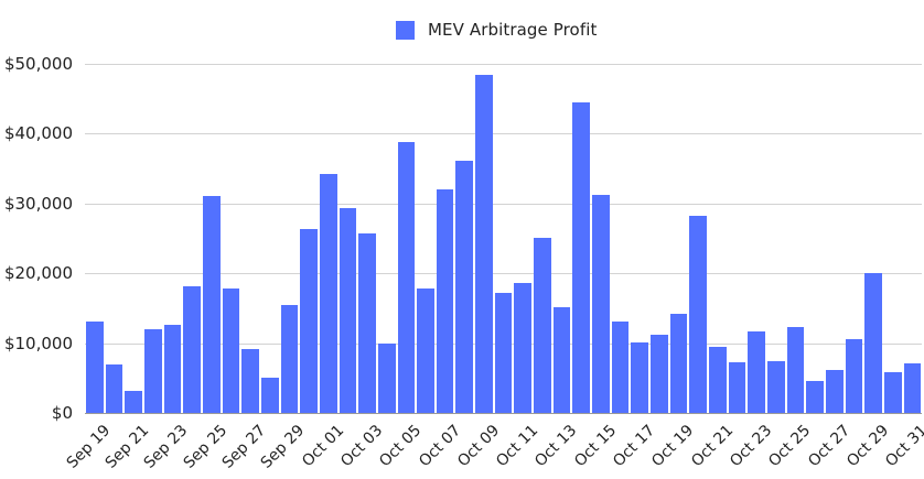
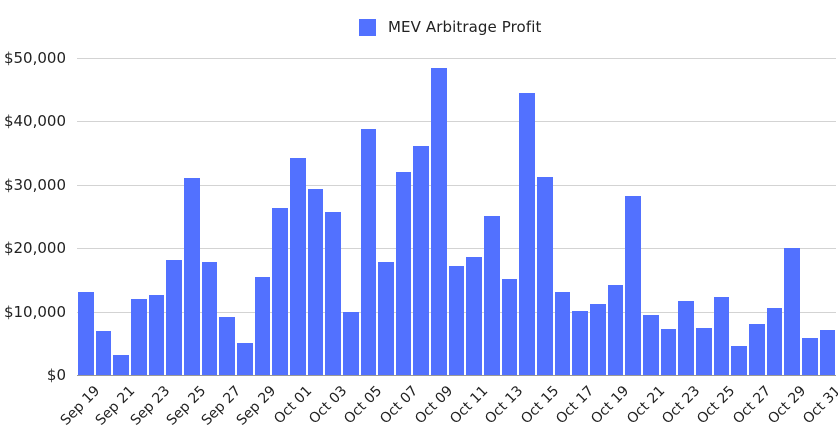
Oct 27: $6000 -> $8000
